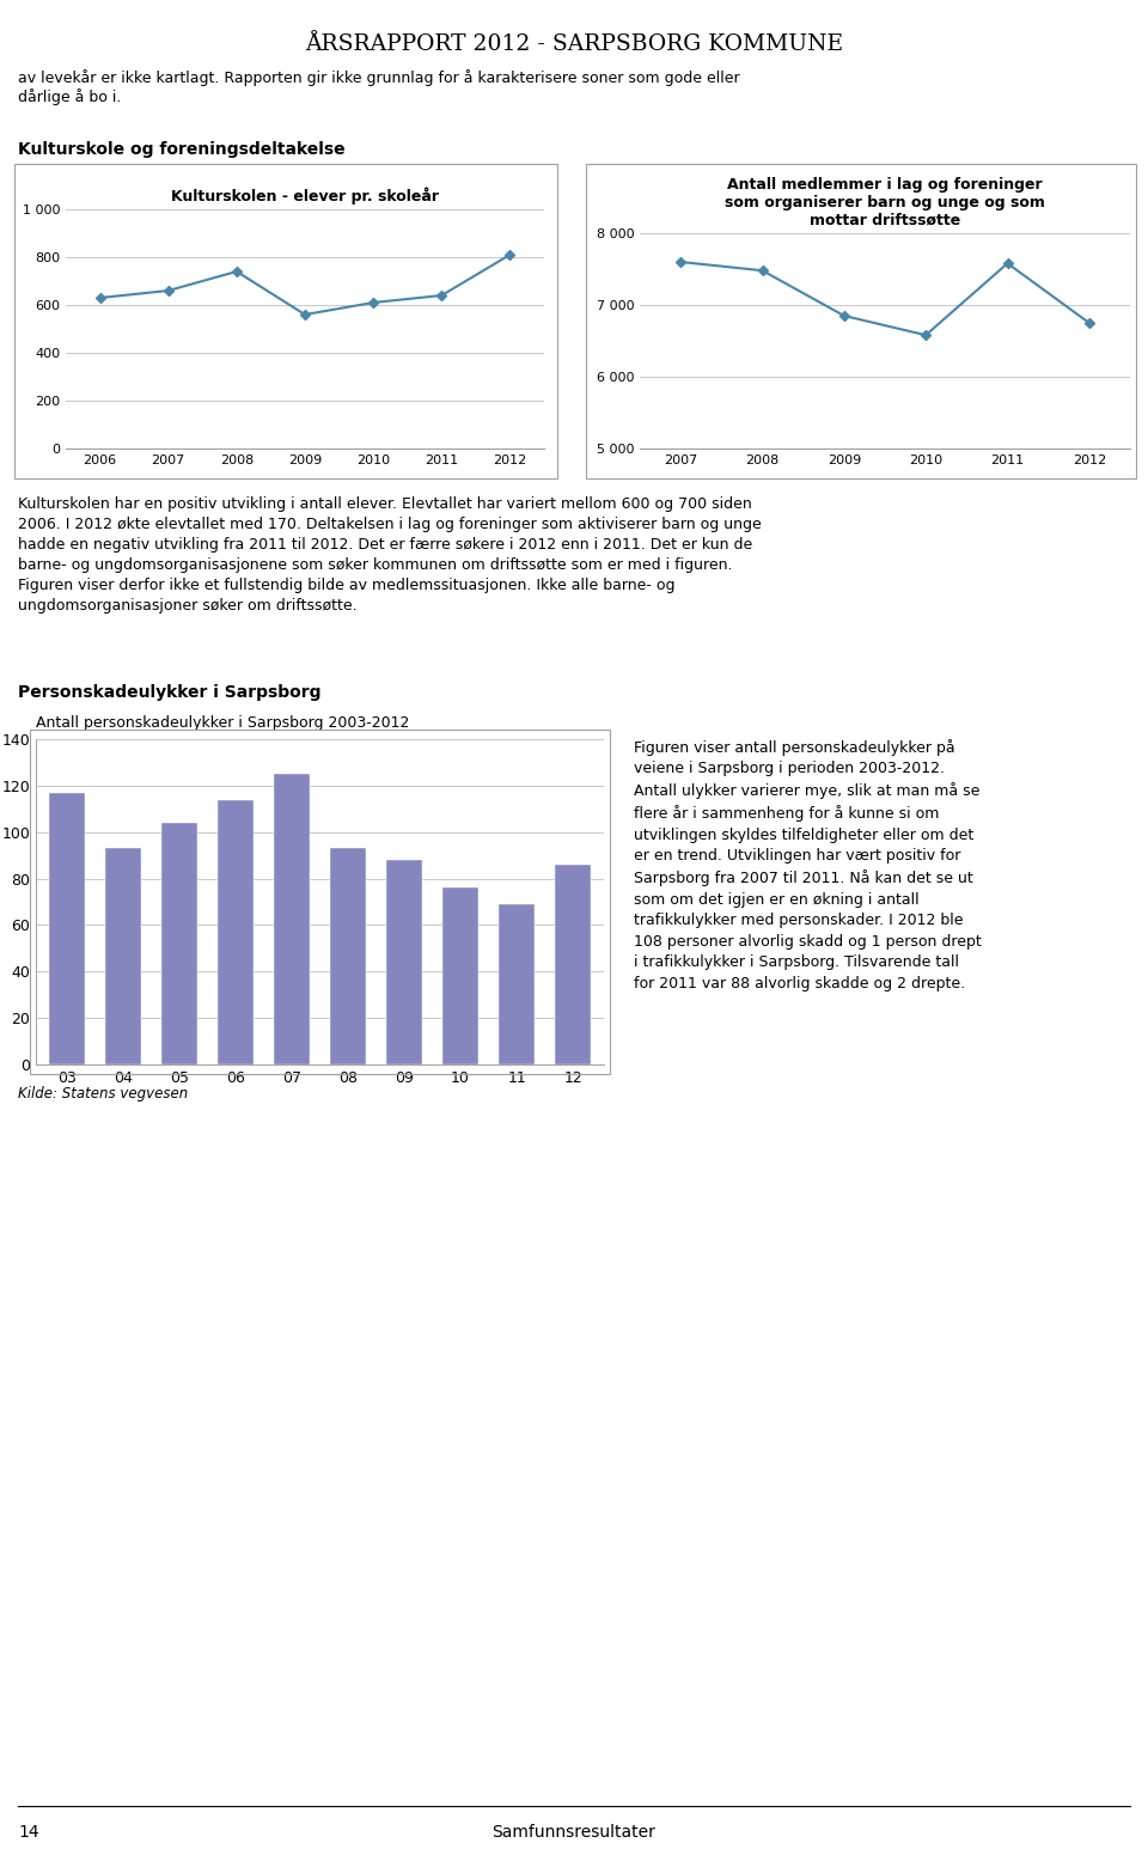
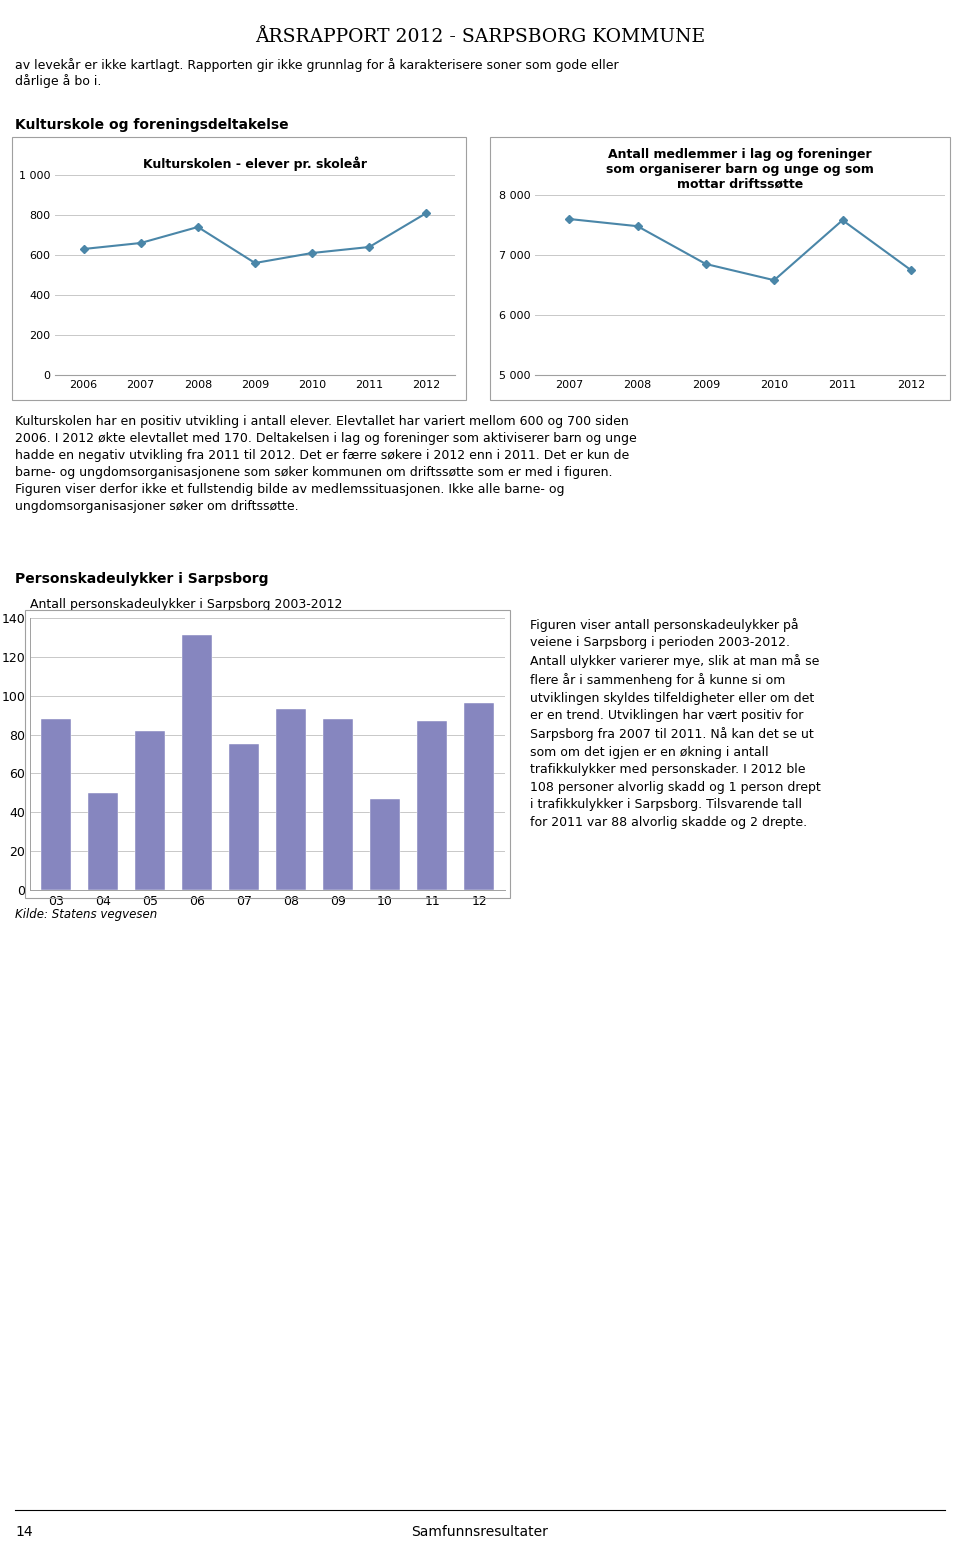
03: 117 -> 88
04: 93 -> 50
05: 104 -> 82
06: 114 -> 131
07: 125 -> 75
10: 76 -> 47
11: 69 -> 87
12: 86 -> 96
